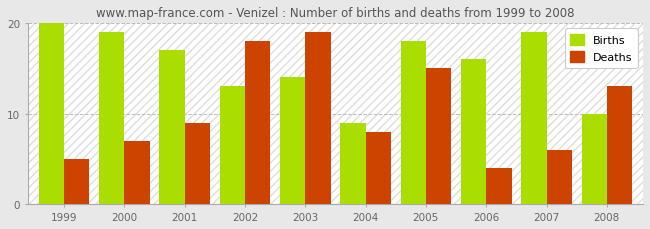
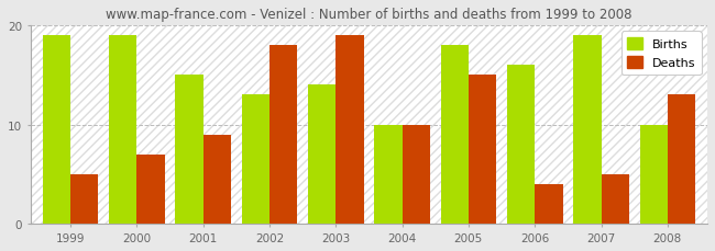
Births/1999: 20 -> 19
Births/2001: 17 -> 15
Births/2004: 9 -> 10
Deaths/2004: 8 -> 10
Deaths/2007: 6 -> 5
